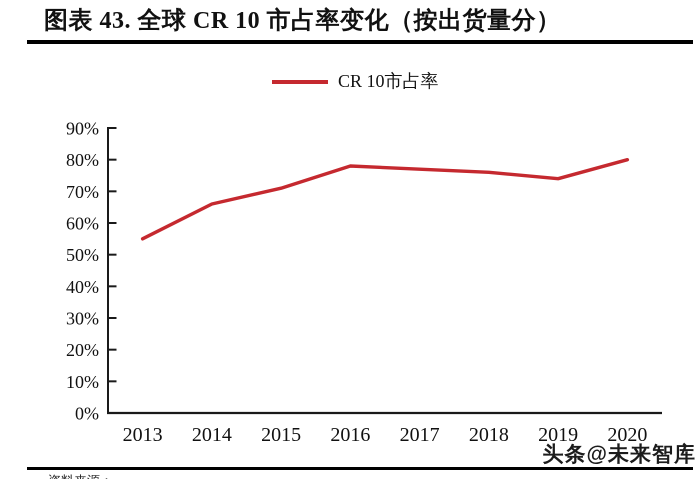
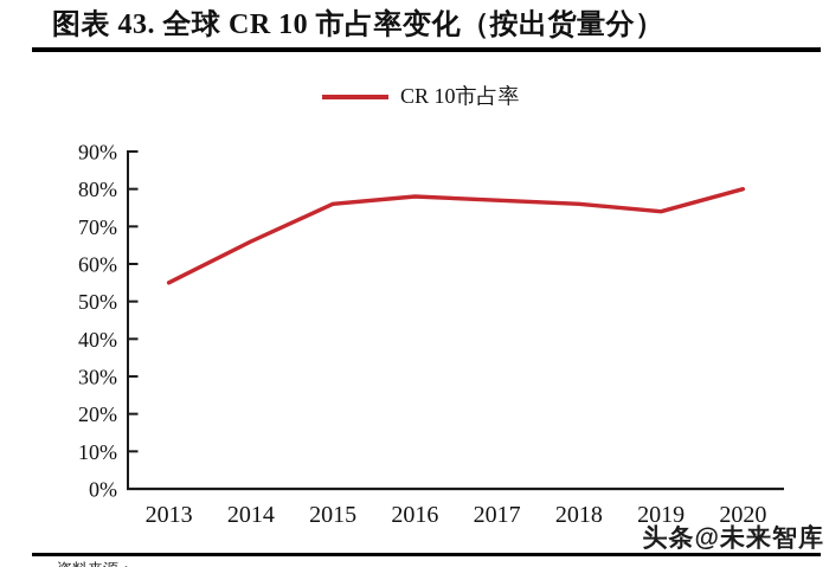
2015: 71% -> 76%
